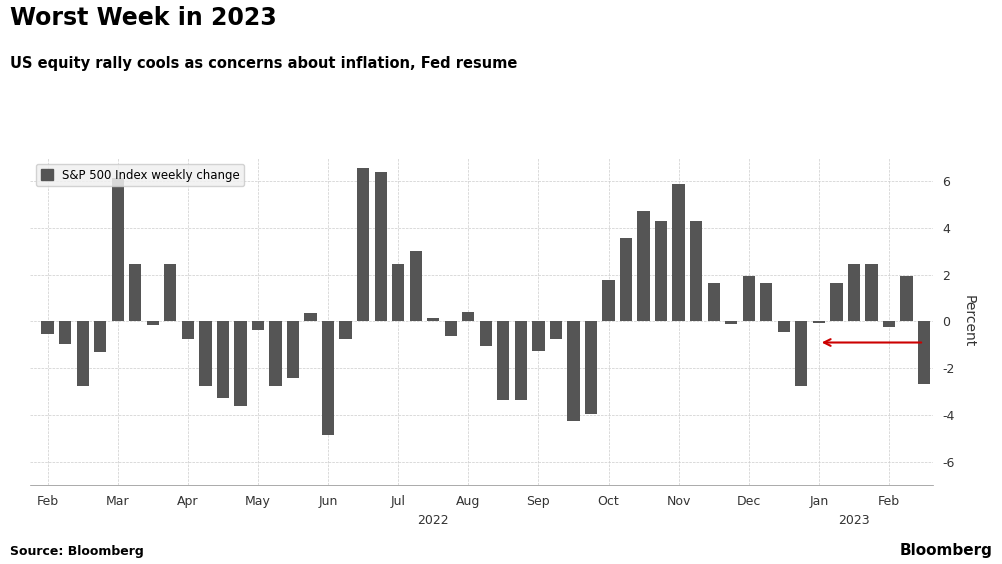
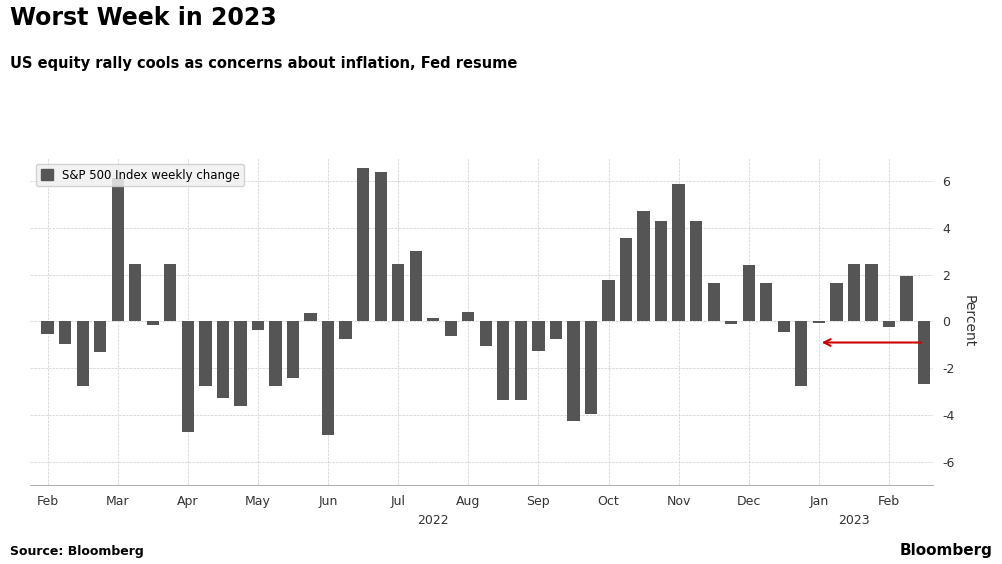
Apr: -0.75 -> -4.75
Dec: 1.94 -> 2.40
